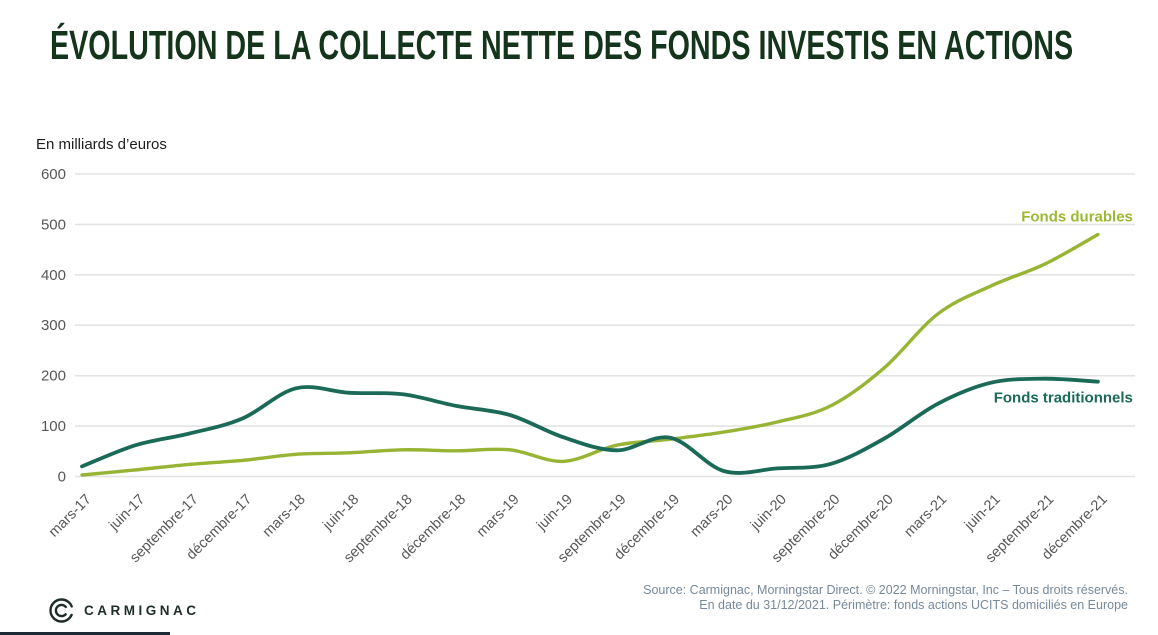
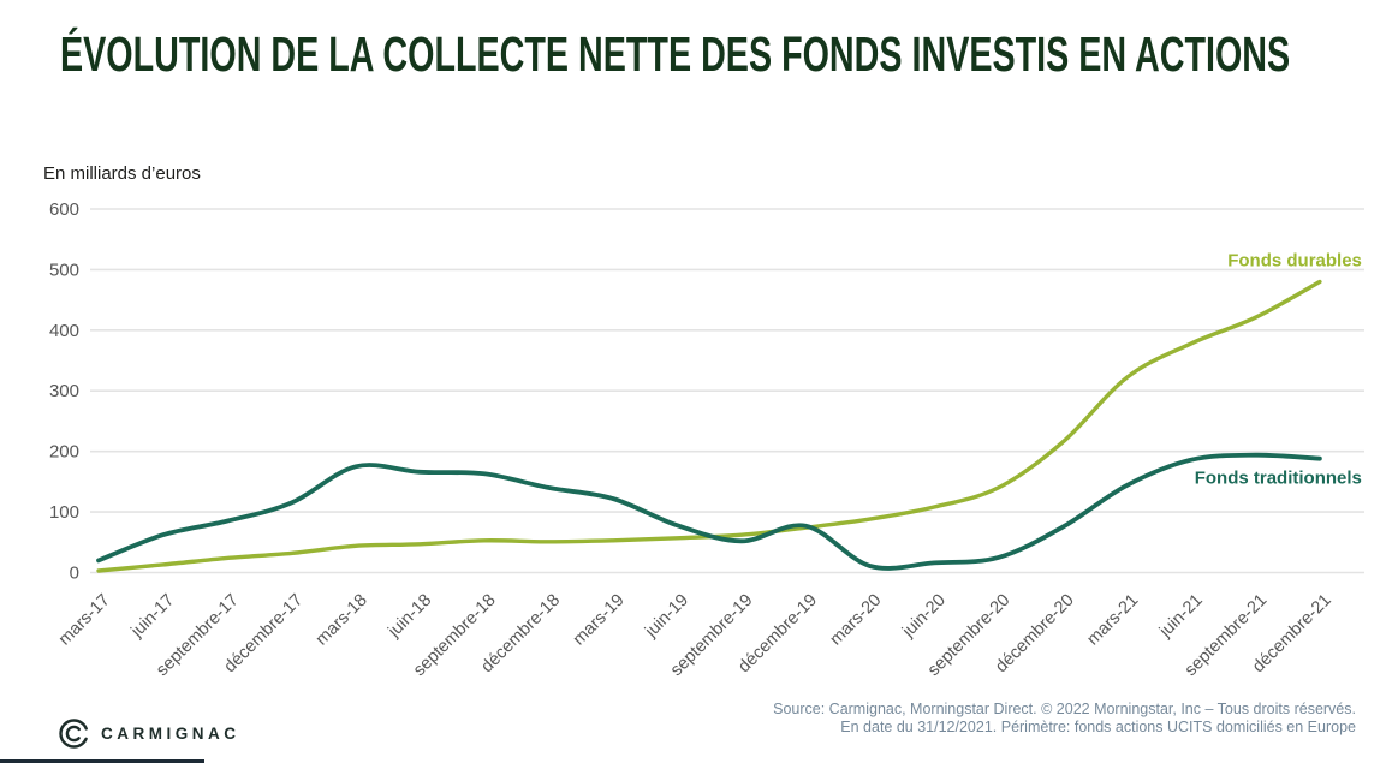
Fonds durables/juin-19: 30 -> 60
